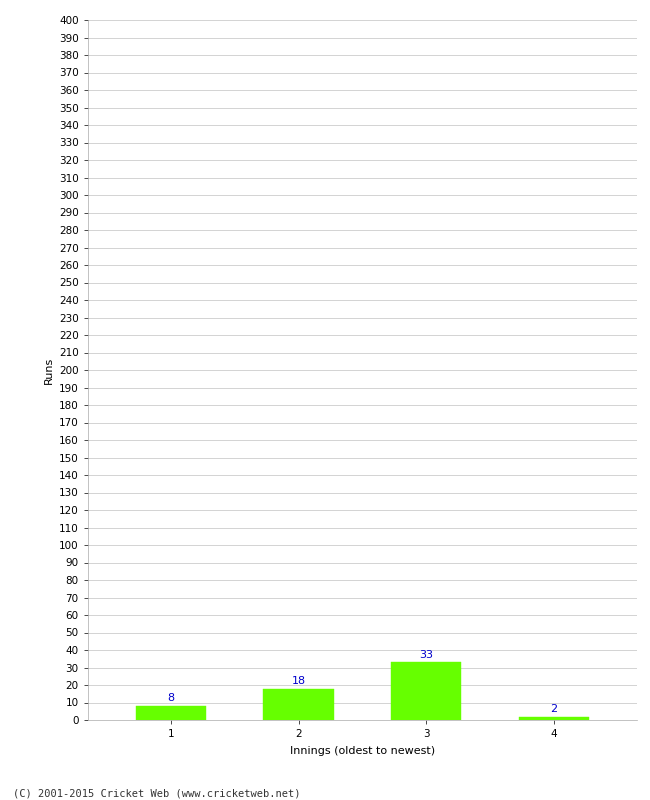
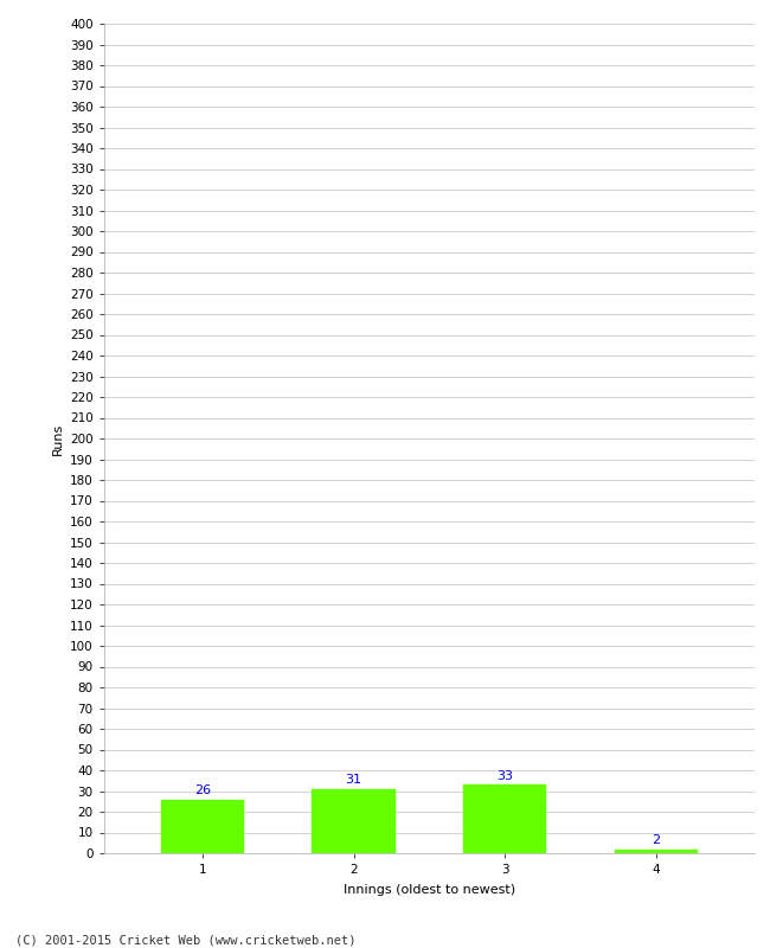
1: 8 -> 26
2: 18 -> 31
